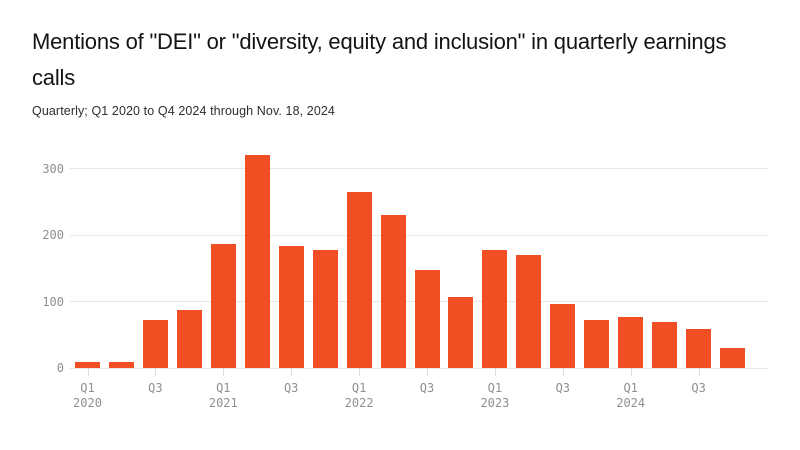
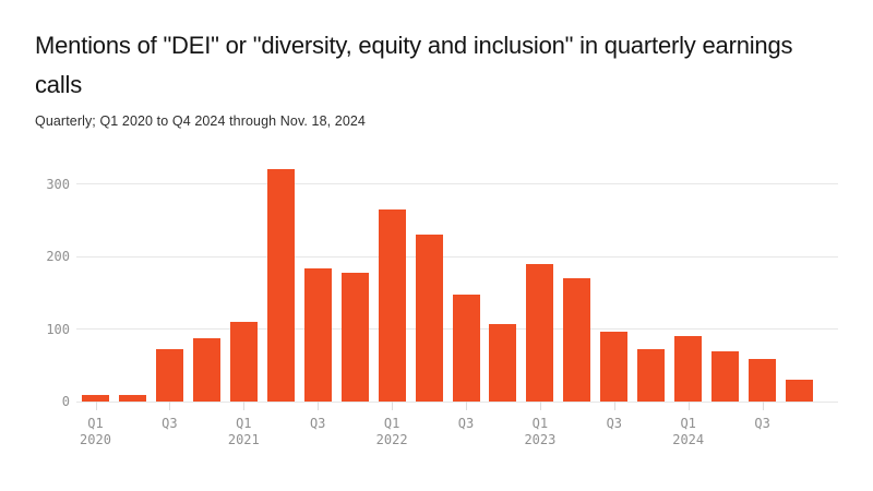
Q1 2021: 190 -> 110
Q1 2023: 180 -> 190
Q1 2024: 80 -> 90
